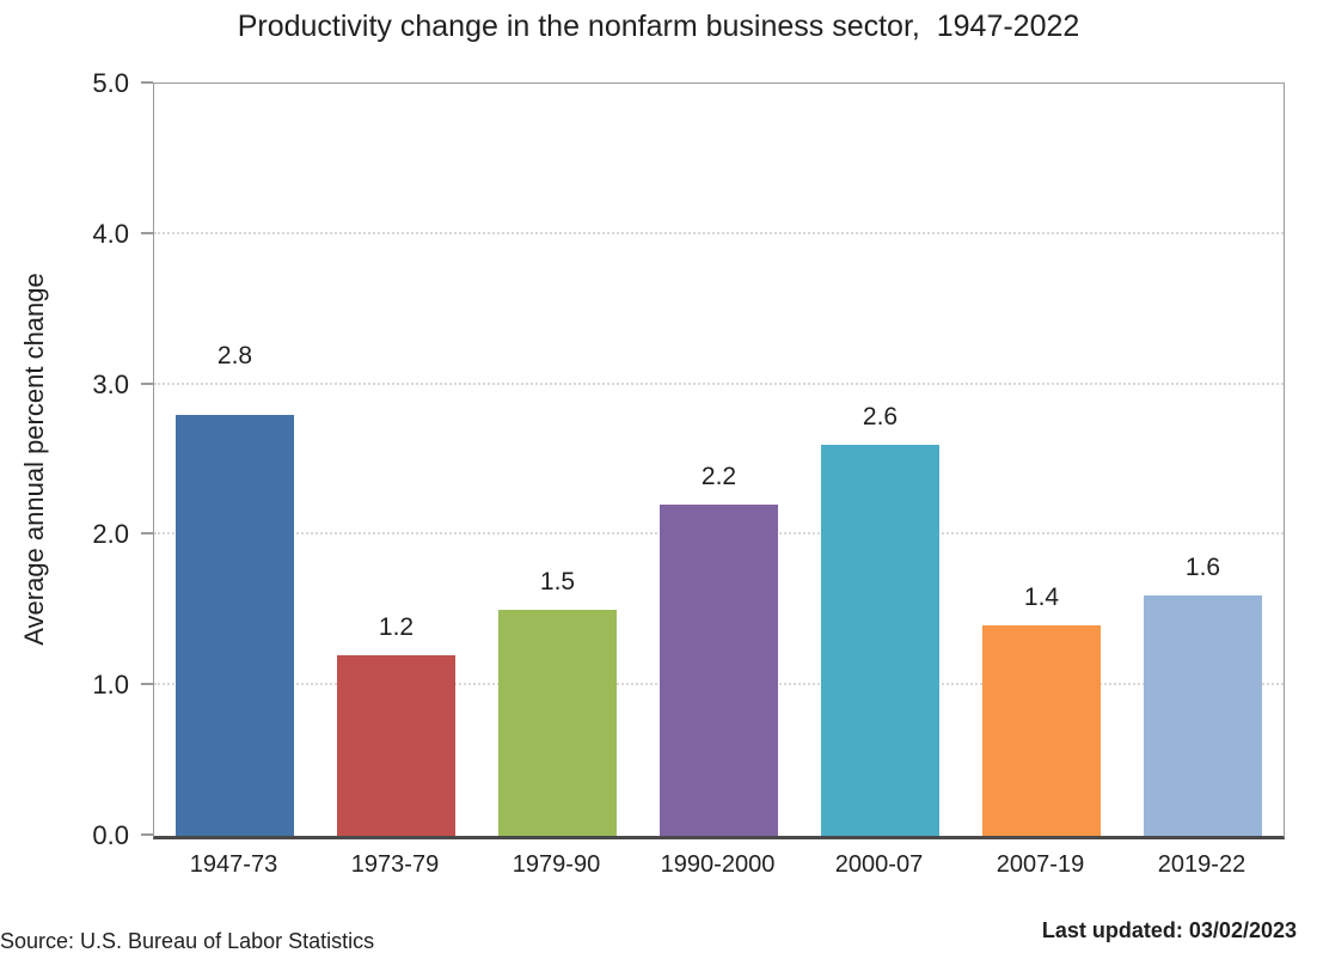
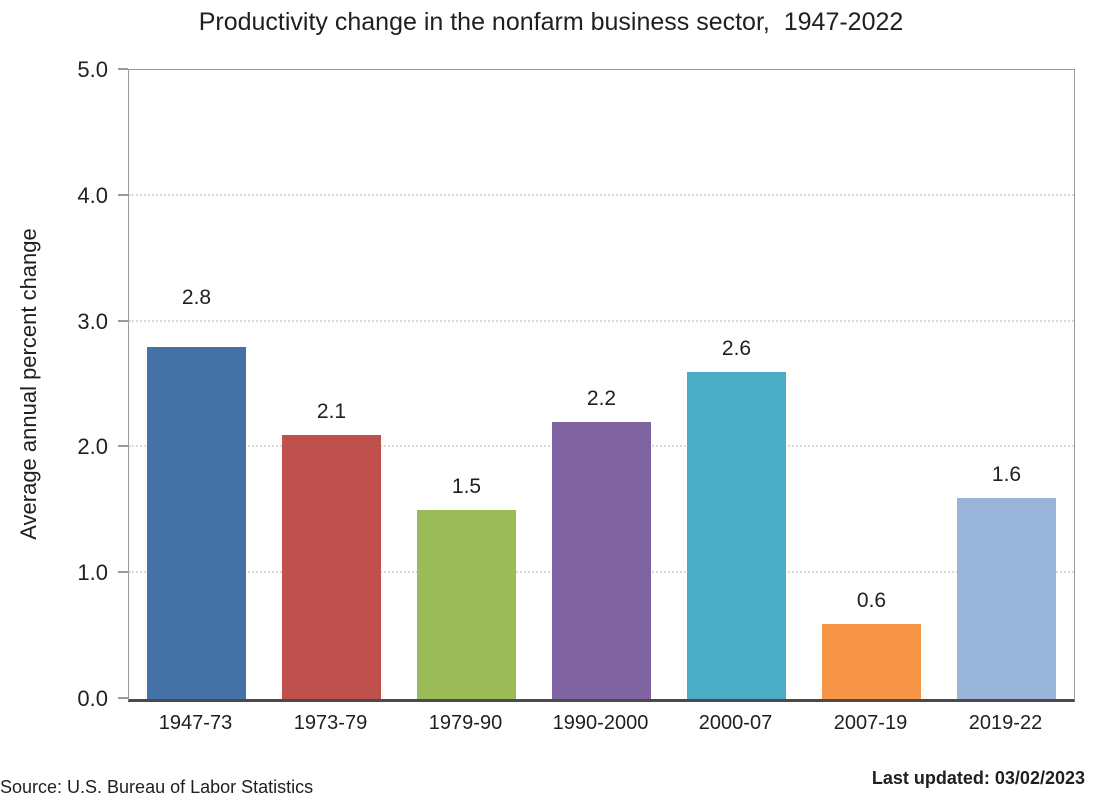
1973-79: 1.2 -> 2.1
2007-19: 1.4 -> 0.6
